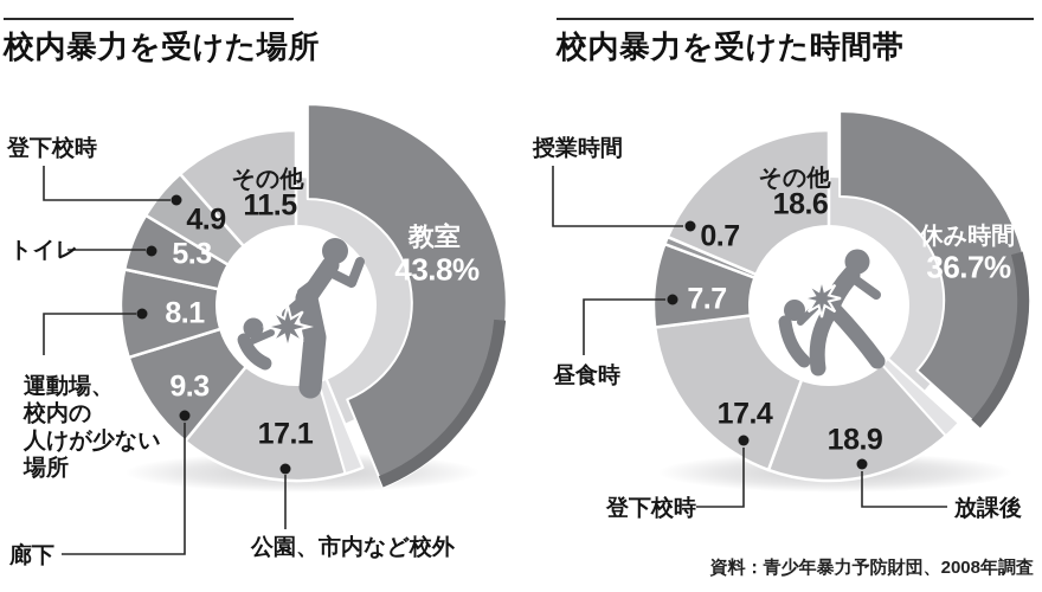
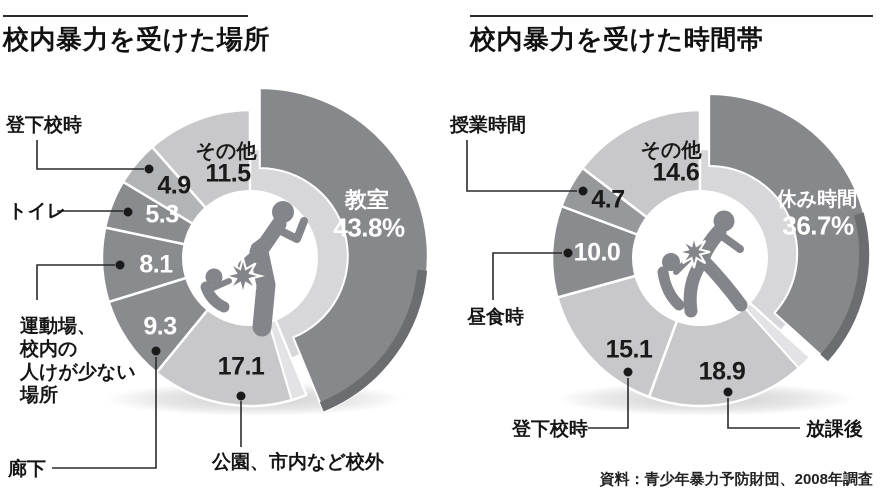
校内暴力を受けた時間帯/登下校時: 17.4 -> 15.1
校内暴力を受けた時間帯/昼食時: 7.7 -> 10.0
校内暴力を受けた時間帯/授業時間: 0.7 -> 4.7
校内暴力を受けた時間帯/その他: 18.6 -> 14.6
